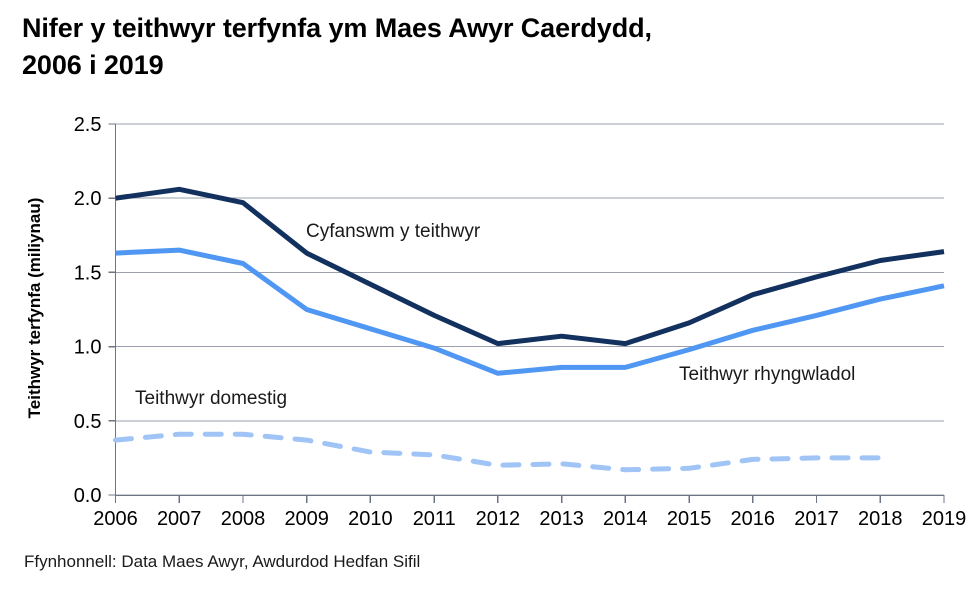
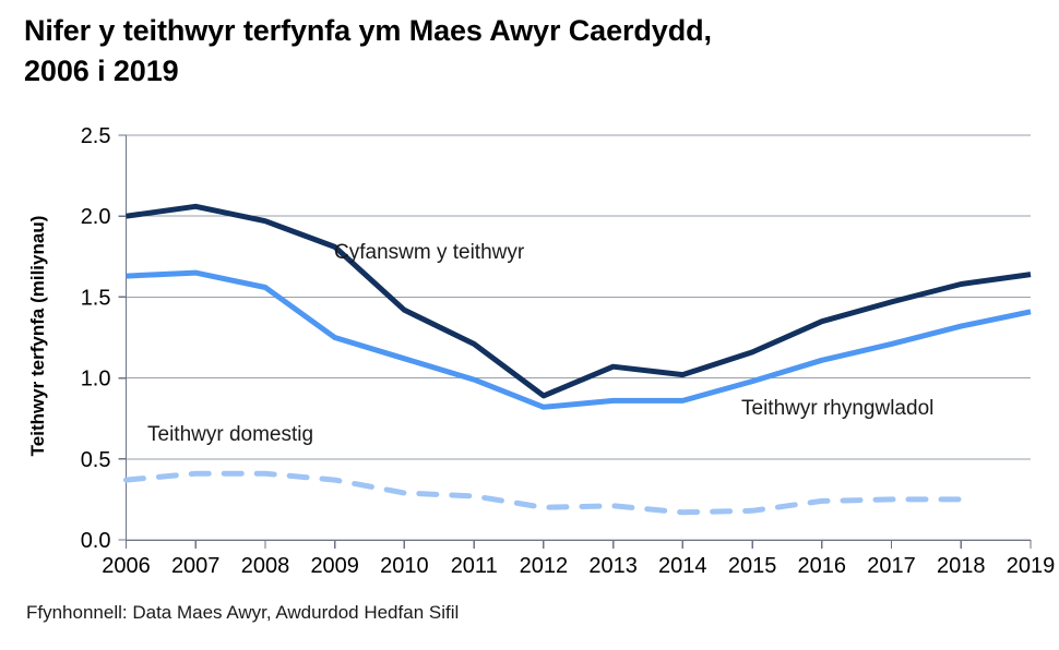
Cyfanswm y teithwyr/2009: 1.63 -> 1.81
Cyfanswm y teithwyr/2012: 1.02 -> 0.89
